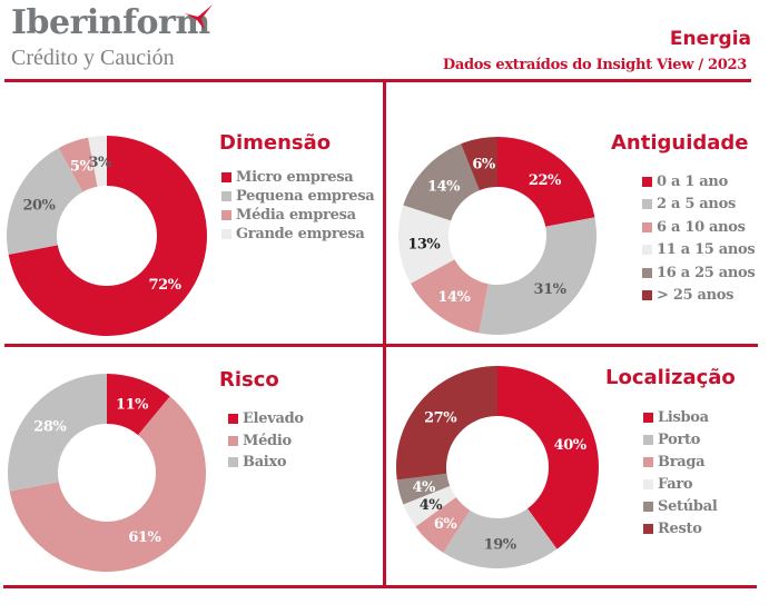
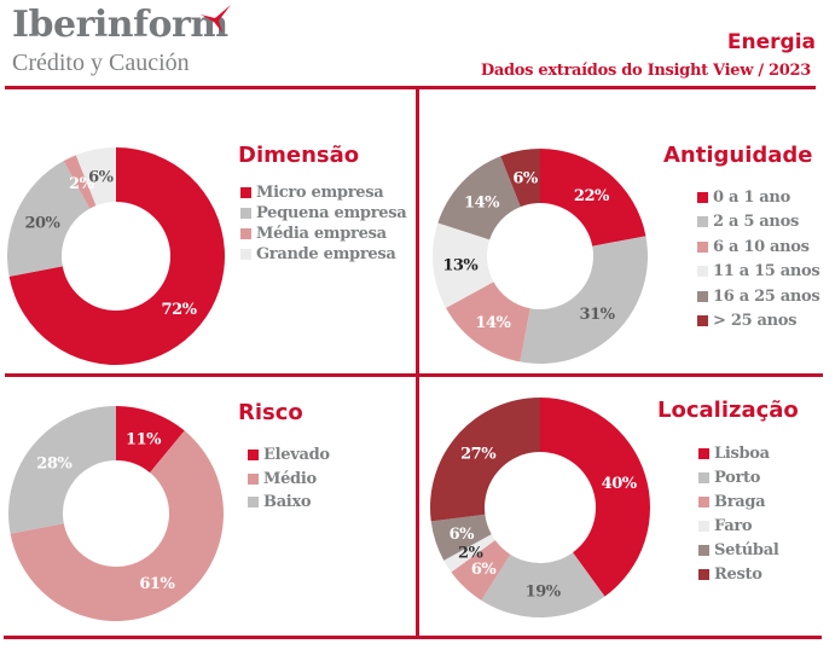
Dimensão/Média empresa: 5% -> 2%
Dimensão/Grande empresa: 3% -> 6%
Localização/Faro: 4% -> 2%
Localização/Setúbal: 4% -> 6%
